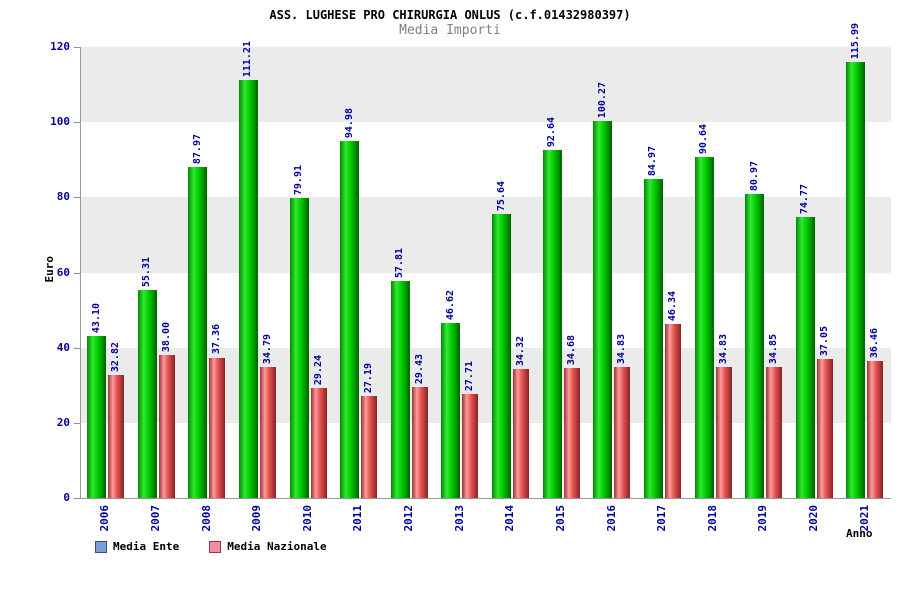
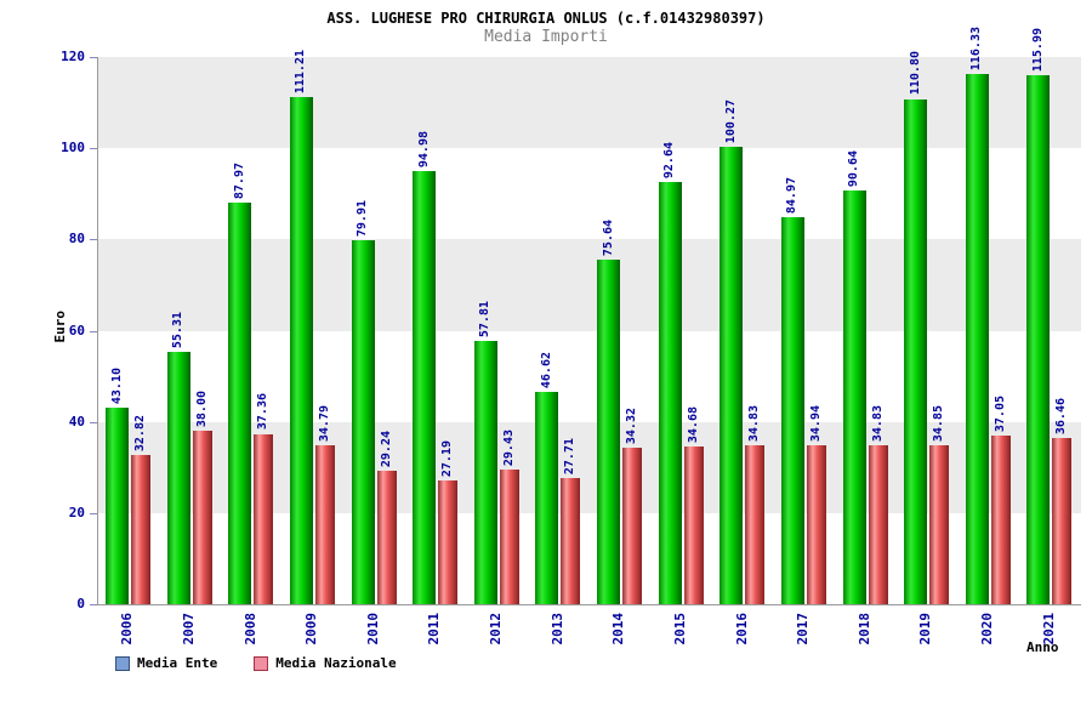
Media Nazionale/2017: 46.34 -> 34.94
Media Ente/2019: 80.97 -> 110.80
Media Ente/2020: 74.77 -> 116.33
